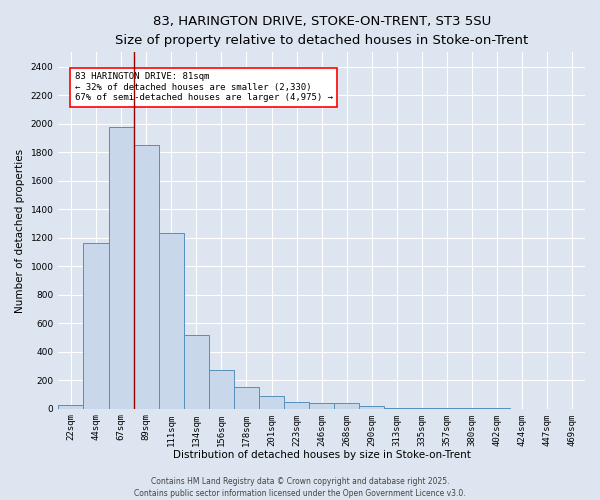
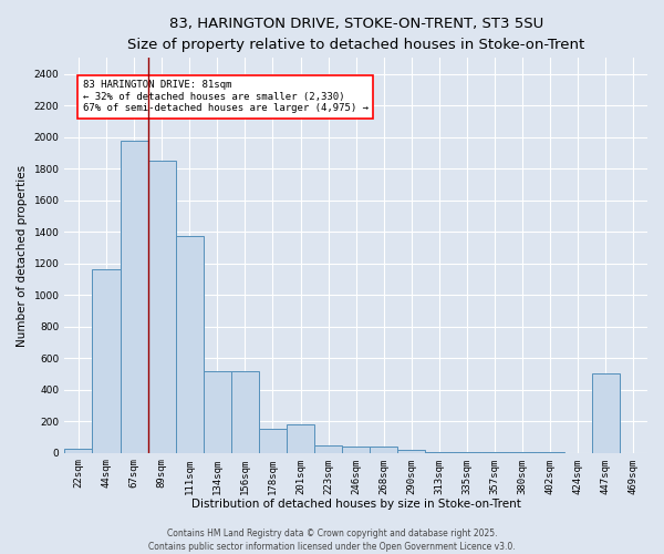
111sqm: 1230 -> 1370
156sqm: 280 -> 520
201sqm: 90 -> 180
447sqm: 0 -> 500
